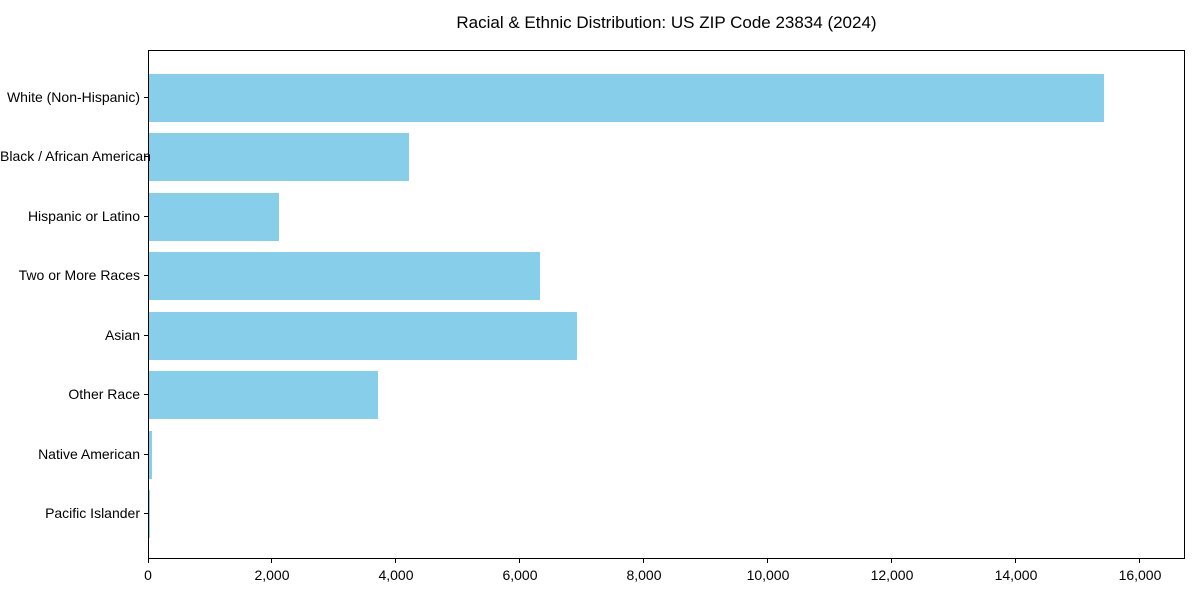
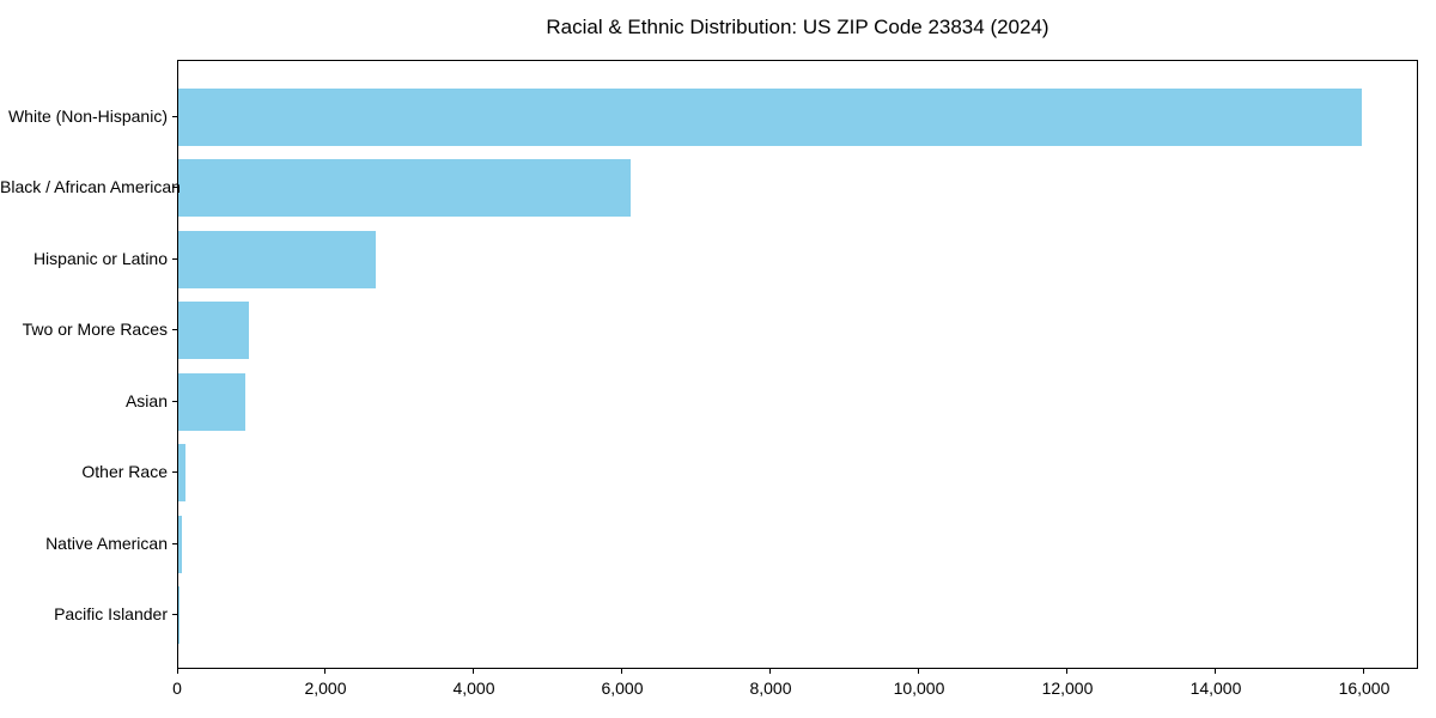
White (Non-Hispanic): 15400 -> 15900
Black / African American: 4200 -> 6100
Hispanic or Latino: 2100 -> 2700
Two or More Races: 6300 -> 1000
Asian: 6900 -> 900
Other Race: 3700 -> 100
